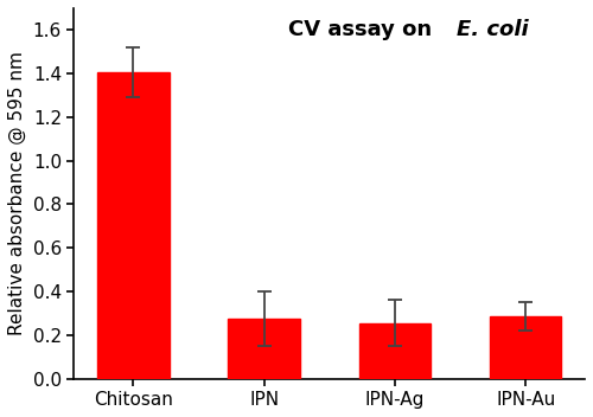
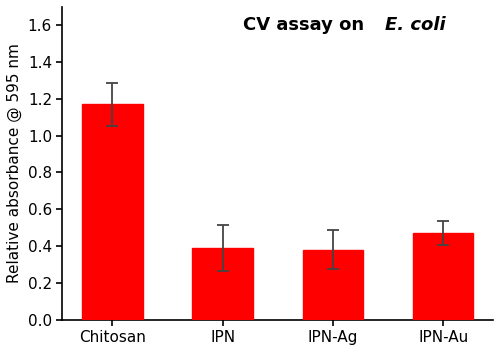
Chitosan: 1.41 -> 1.17
IPN: 0.28 -> 0.39
IPN-Ag: 0.26 -> 0.38
IPN-Au: 0.28 -> 0.47
